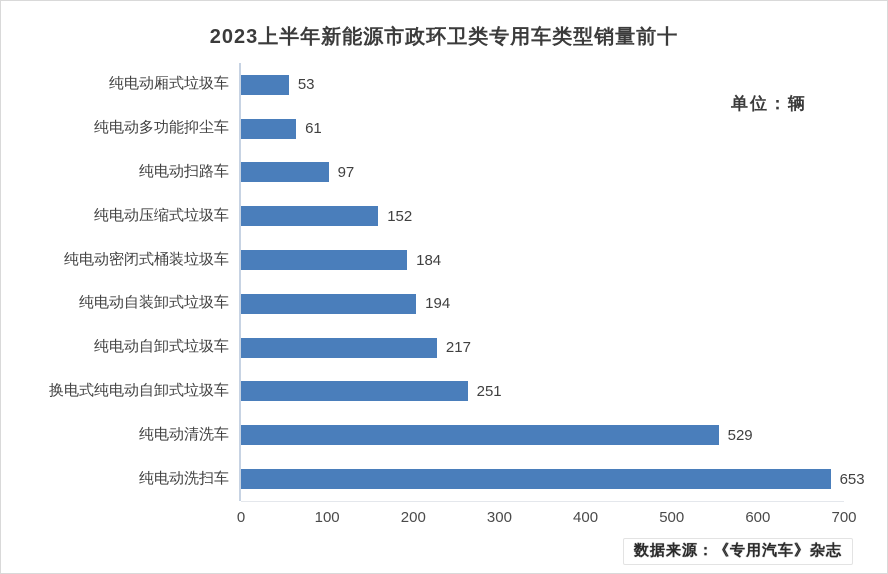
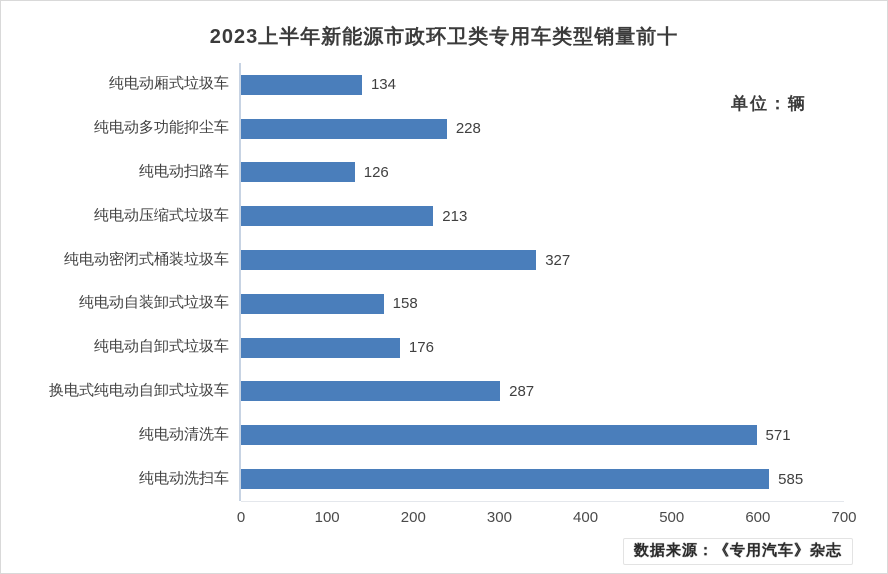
纯电动厢式垃圾车: 53 -> 134
纯电动多功能抑尘车: 61 -> 228
纯电动扫路车: 97 -> 126
纯电动压缩式垃圾车: 152 -> 213
纯电动密闭式桶装垃圾车: 184 -> 327
纯电动自装卸式垃圾车: 194 -> 158
纯电动自卸式垃圾车: 217 -> 176
换电式纯电动自卸式垃圾车: 251 -> 287
纯电动清洗车: 529 -> 571
纯电动洗扫车: 653 -> 585
